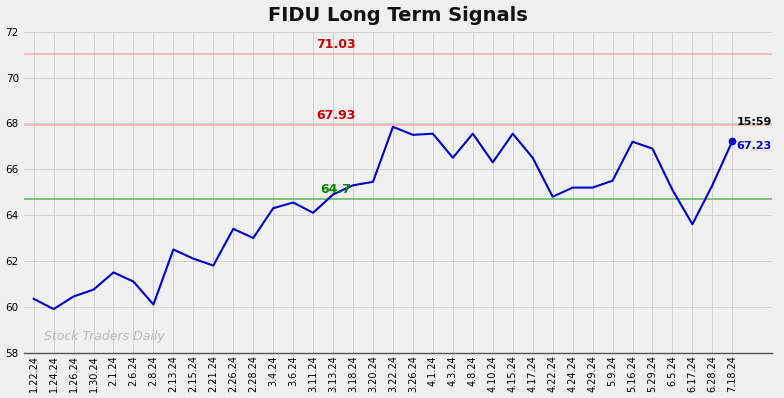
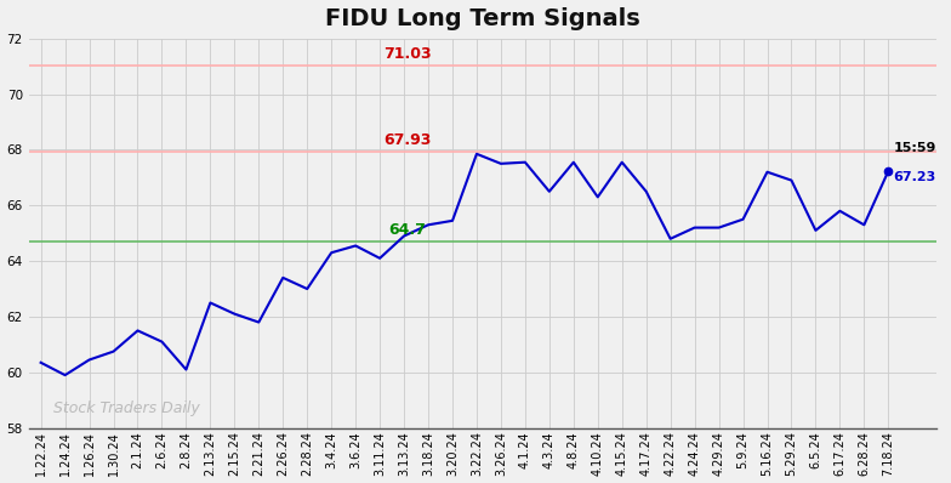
6.17.24: 63.60 -> 65.80
